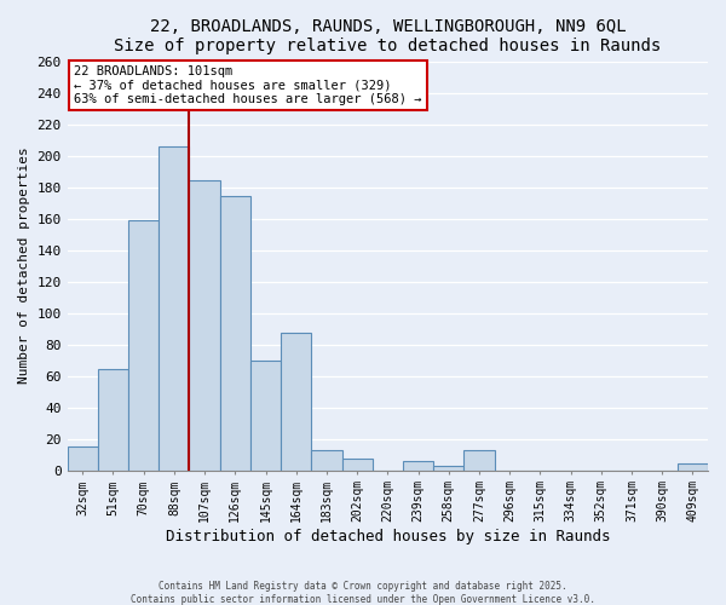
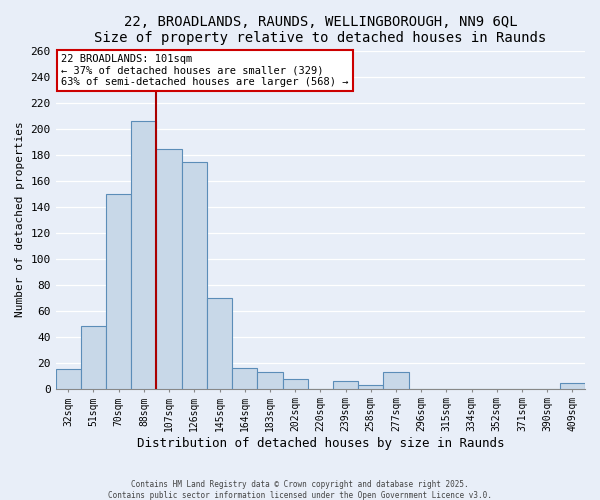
51sqm: 64 -> 48
70sqm: 159 -> 150
164sqm: 87 -> 16
